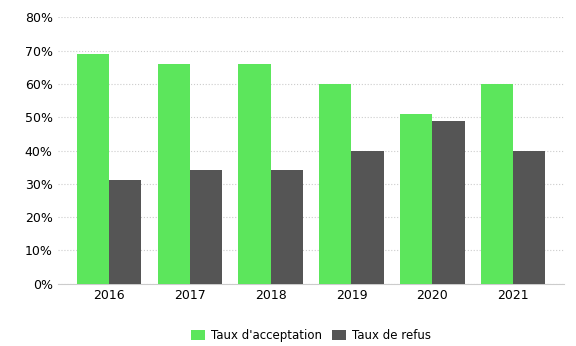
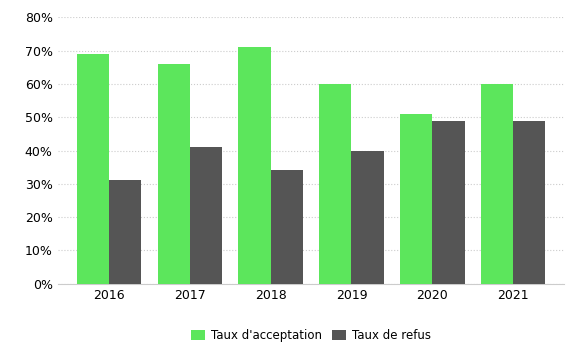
Taux de refus/2017: 34% -> 41%
Taux d'acceptation/2018: 66% -> 71%
Taux de refus/2021: 40% -> 49%
